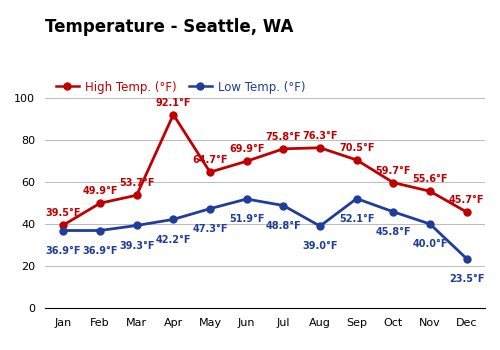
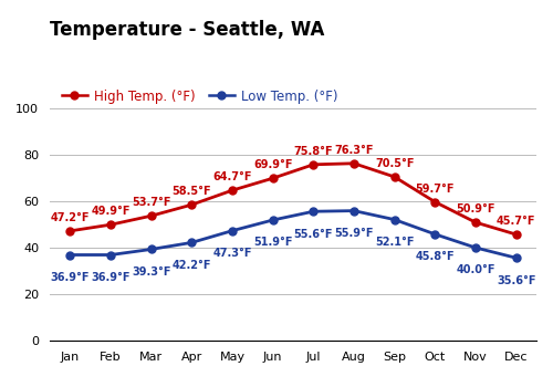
High Temp. (°F)/Jan: 39.5°F -> 47.2°F
High Temp. (°F)/Apr: 92.1°F -> 58.5°F
Low Temp. (°F)/Jul: 48.8°F -> 55.6°F
Low Temp. (°F)/Aug: 39.0°F -> 55.9°F
High Temp. (°F)/Nov: 55.6°F -> 50.9°F
Low Temp. (°F)/Dec: 23.5°F -> 35.6°F
